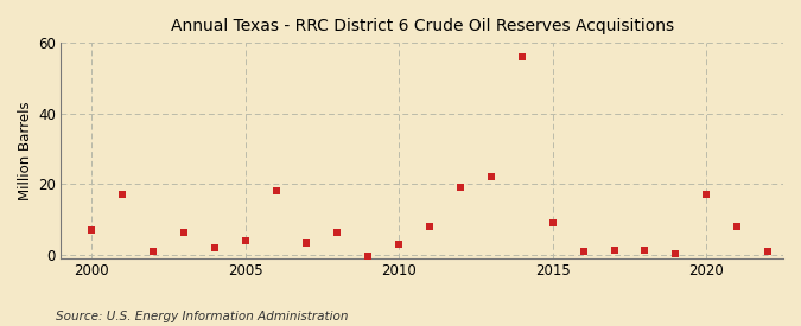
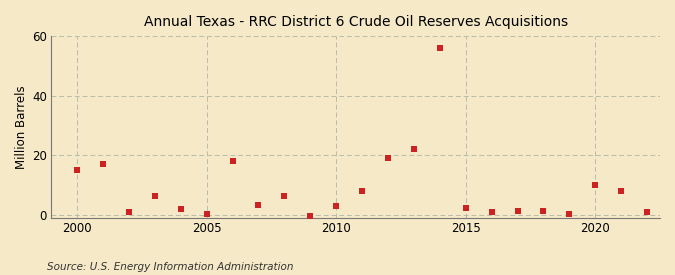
2000: 7.0 -> 15.0
2005: 4.0 -> 0.5
2015: 9.0 -> 2.5
2020: 17.0 -> 10.0
